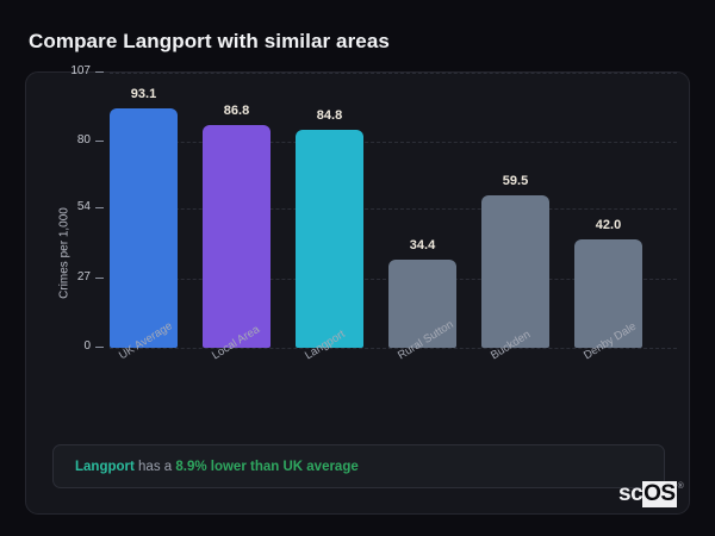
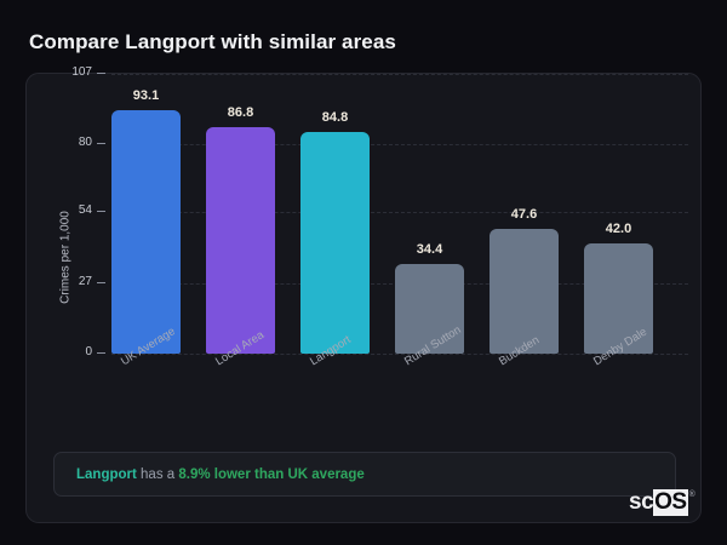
Buckden: 59.5 -> 47.6
